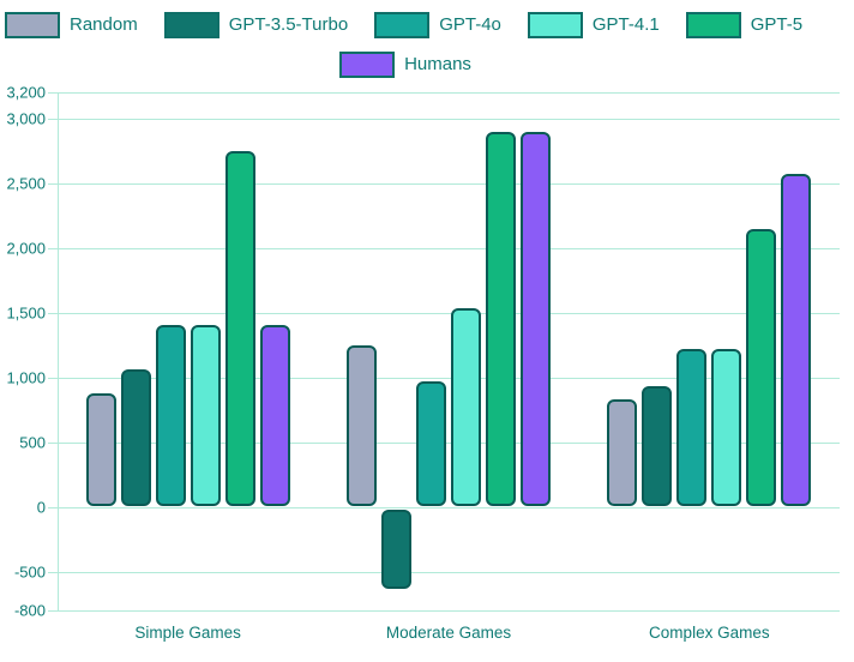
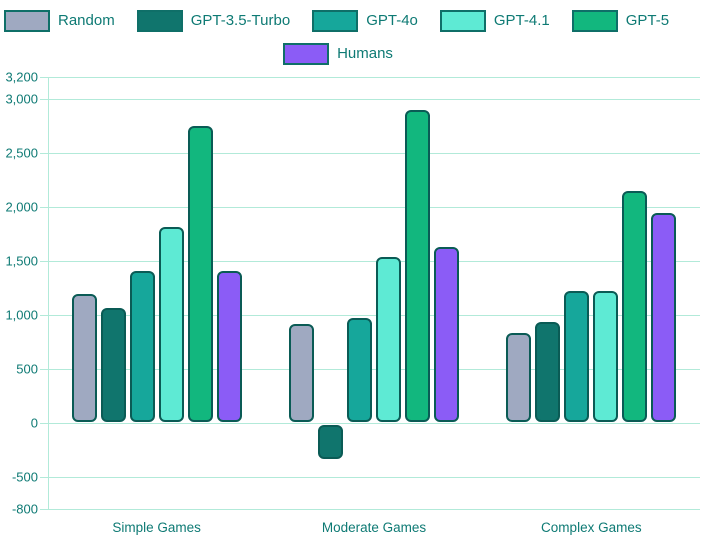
Random/Simple Games: 880 -> 1190
GPT-4.1/Simple Games: 1400 -> 1810
Random/Moderate Games: 1250 -> 910
GPT-3.5-Turbo/Moderate Games: -630 -> -340
Humans/Moderate Games: 2890 -> 1630
Humans/Complex Games: 2570 -> 1940
